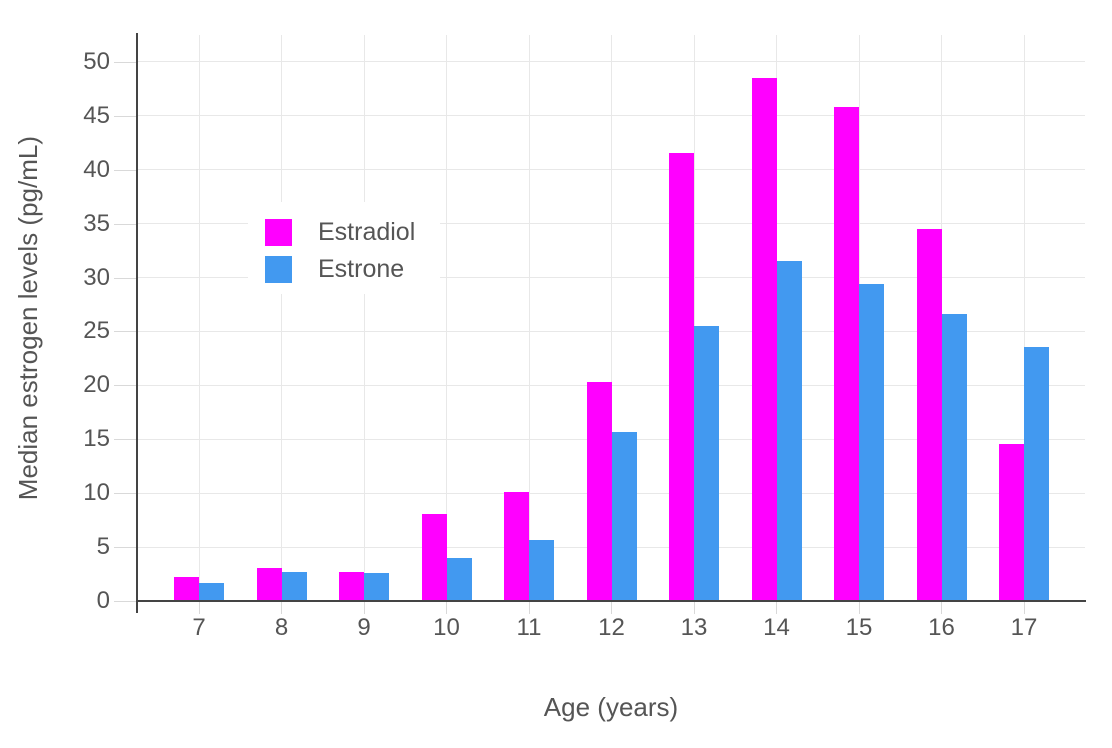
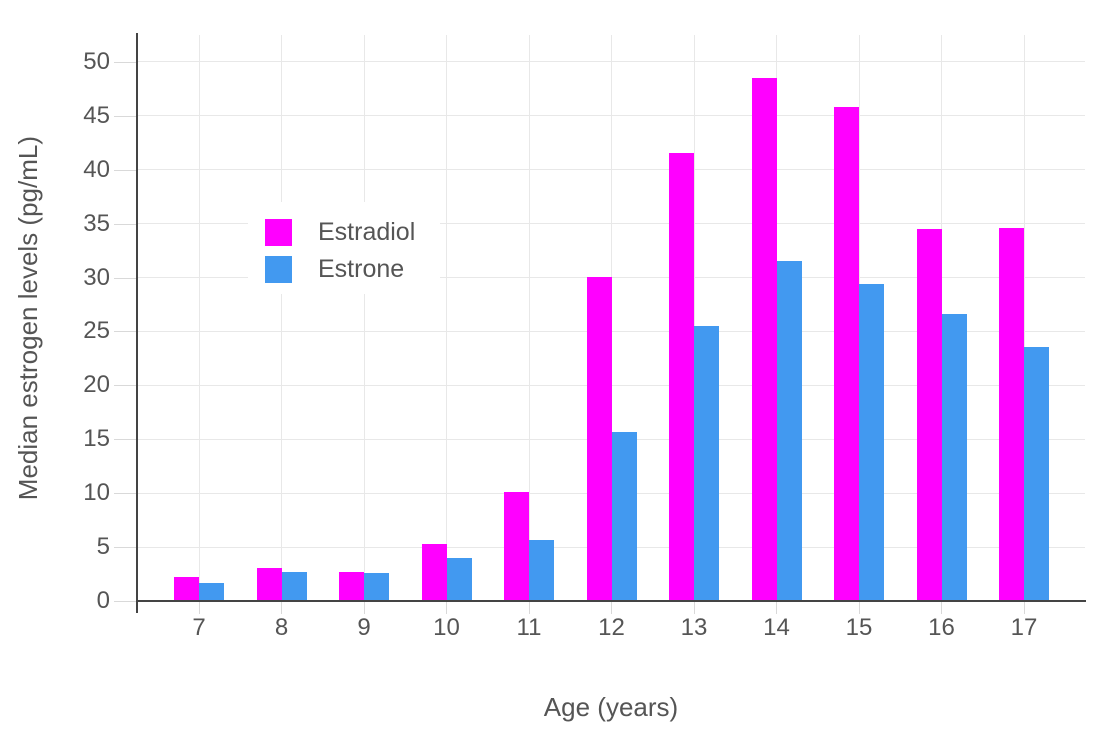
Estradiol/10: 8.1 -> 5.3
Estradiol/12: 20.3 -> 30.1
Estradiol/17: 14.6 -> 34.6
